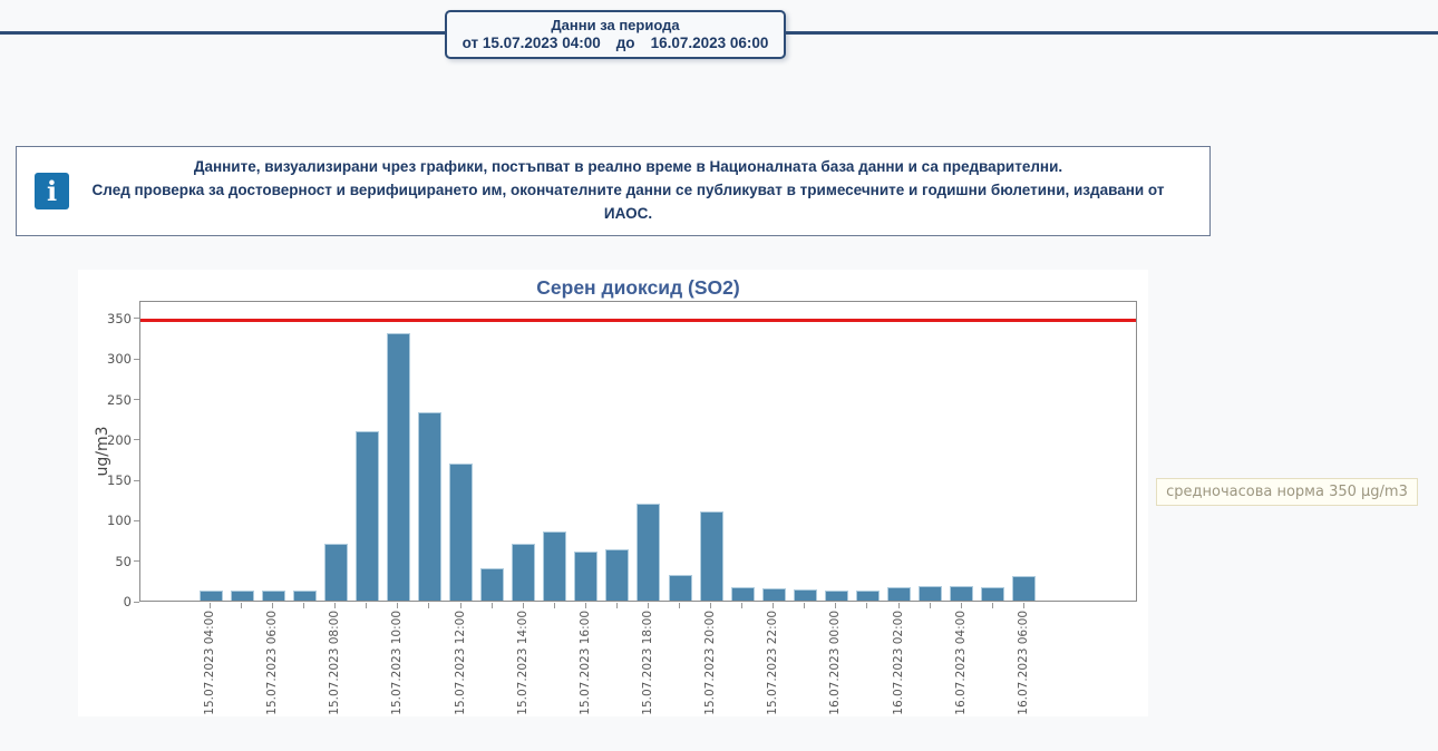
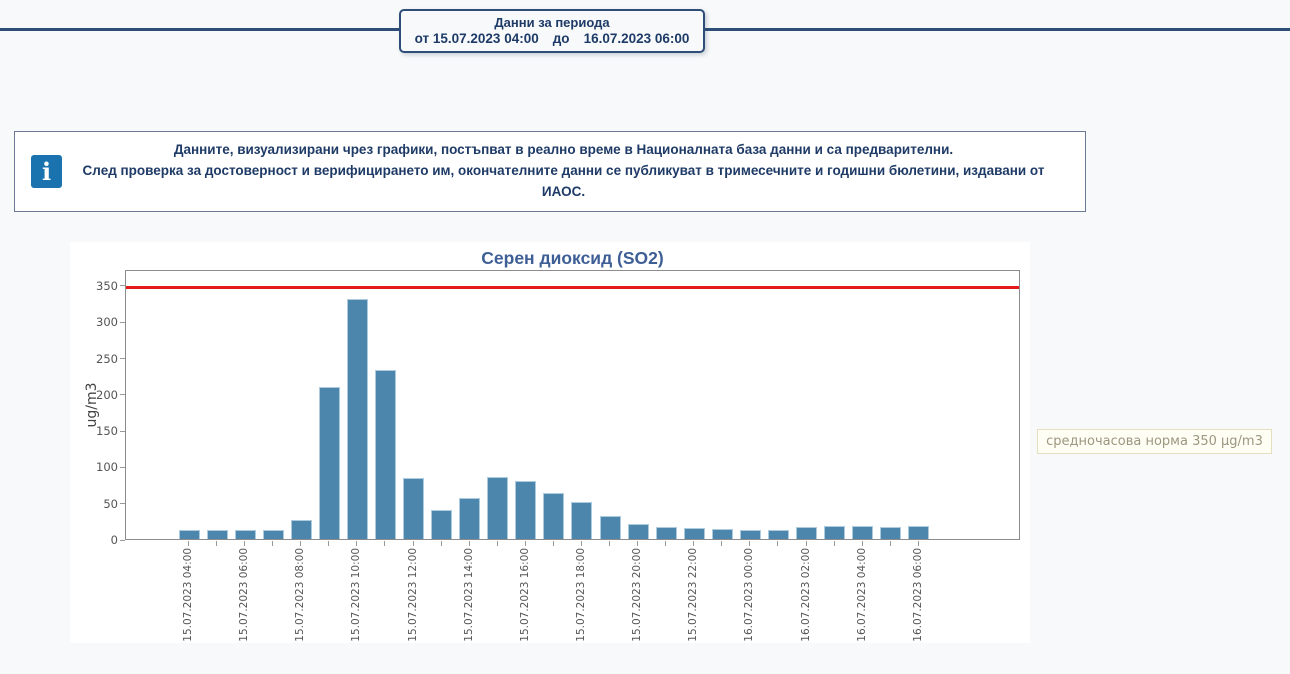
15.07.2023 08:00: 70 -> 30
15.07.2023 12:00: 170 -> 80
15.07.2023 14:00: 70 -> 60
15.07.2023 16:00: 60 -> 80
15.07.2023 18:00: 120 -> 50
15.07.2023 20:00: 110 -> 20
16.07.2023 06:00: 30 -> 20
